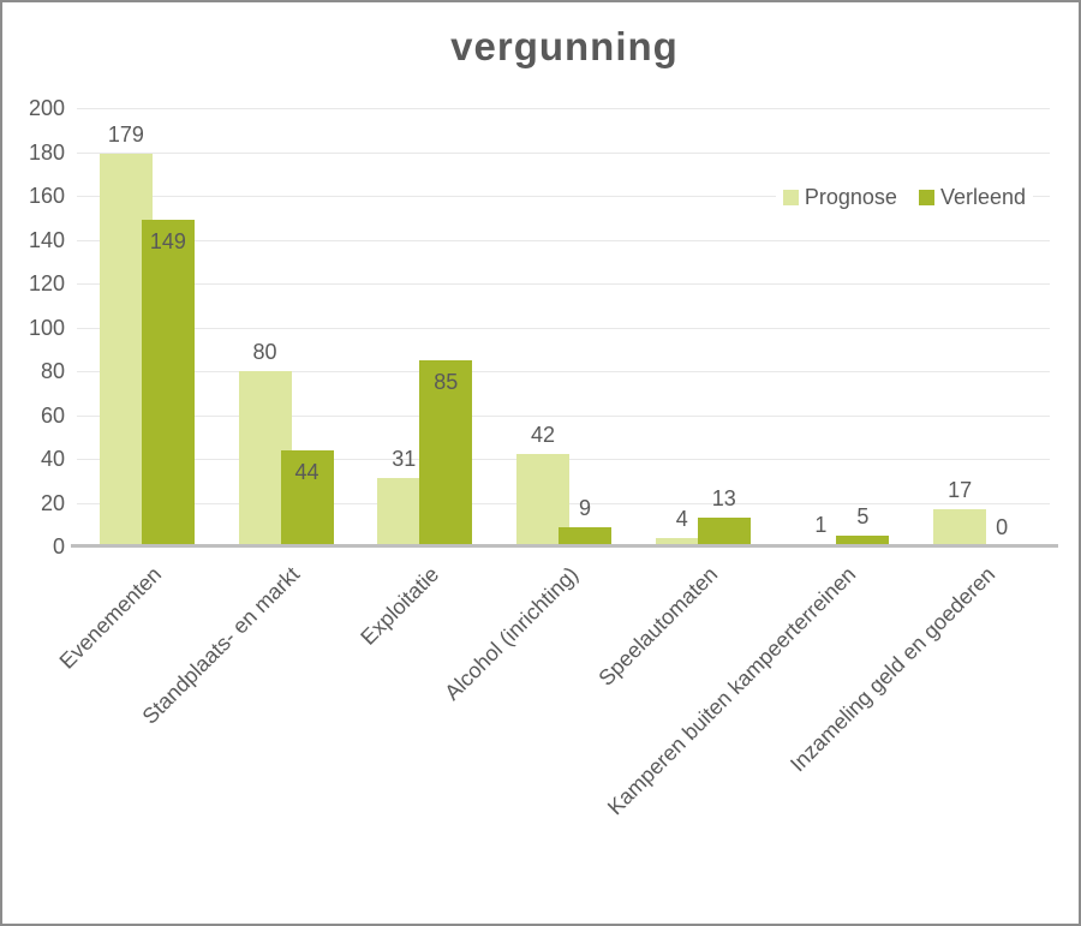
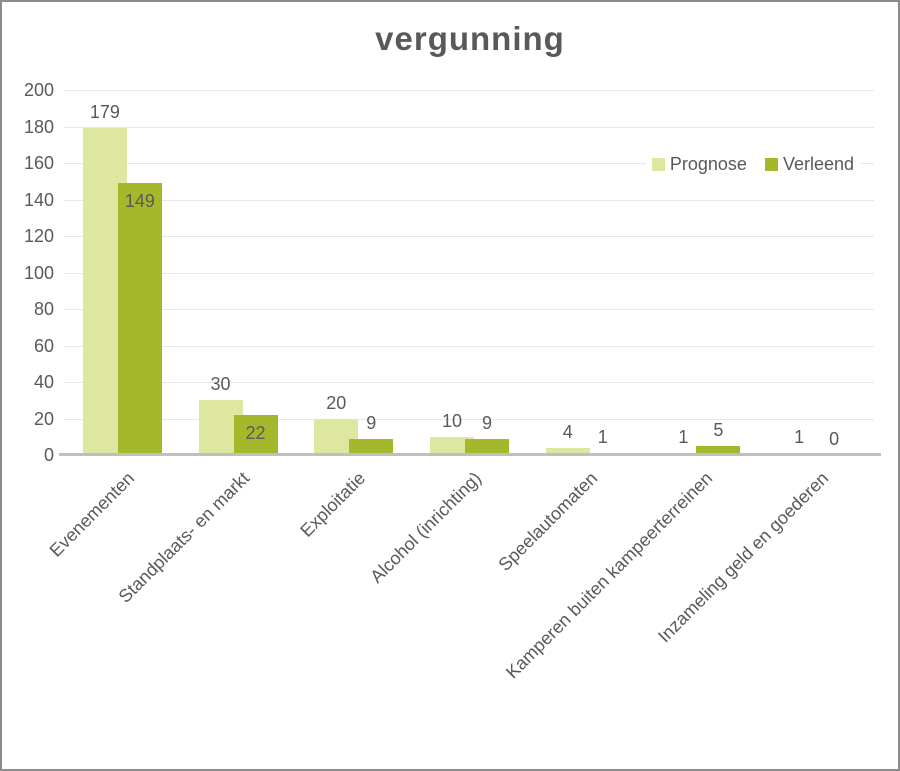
Prognose/Standplaats- en markt: 80 -> 30
Verleend/Standplaats- en markt: 44 -> 22
Prognose/Exploitatie: 31 -> 20
Verleend/Exploitatie: 85 -> 9
Prognose/Alcohol (inrichting): 42 -> 10
Verleend/Speelautomaten: 13 -> 1
Prognose/Inzameling geld en goederen: 17 -> 1
